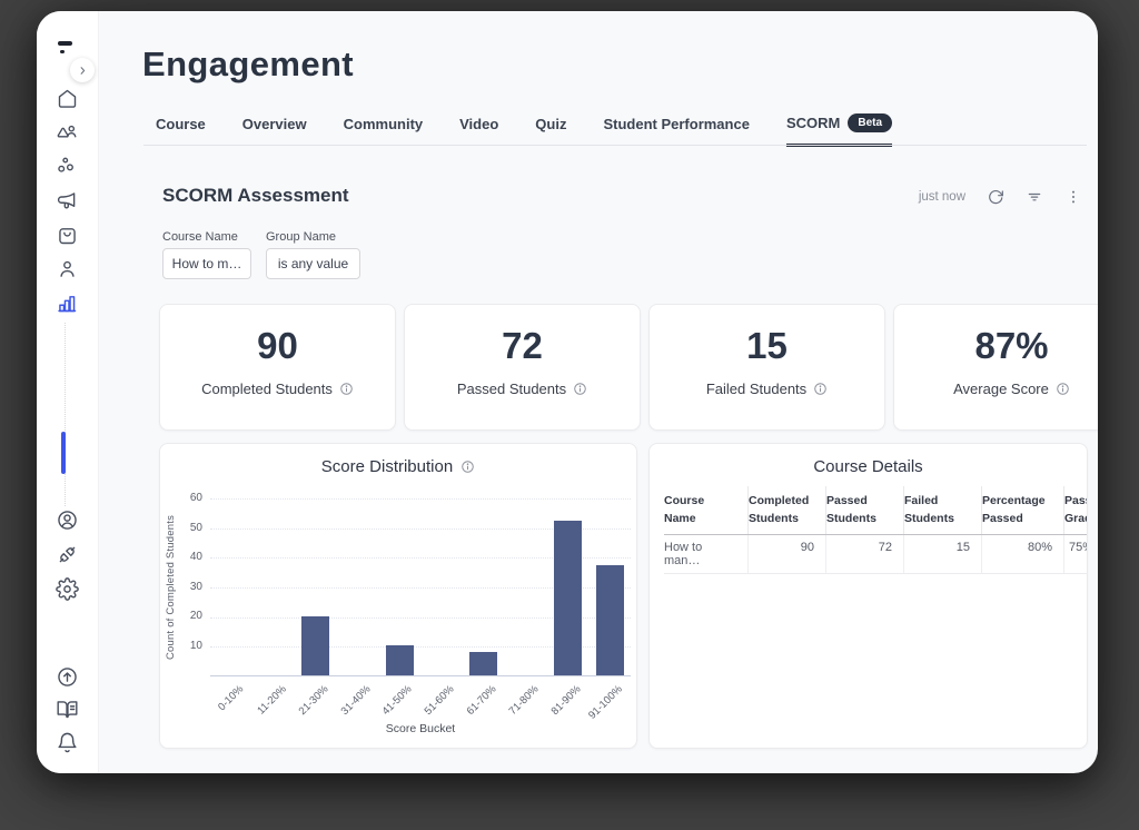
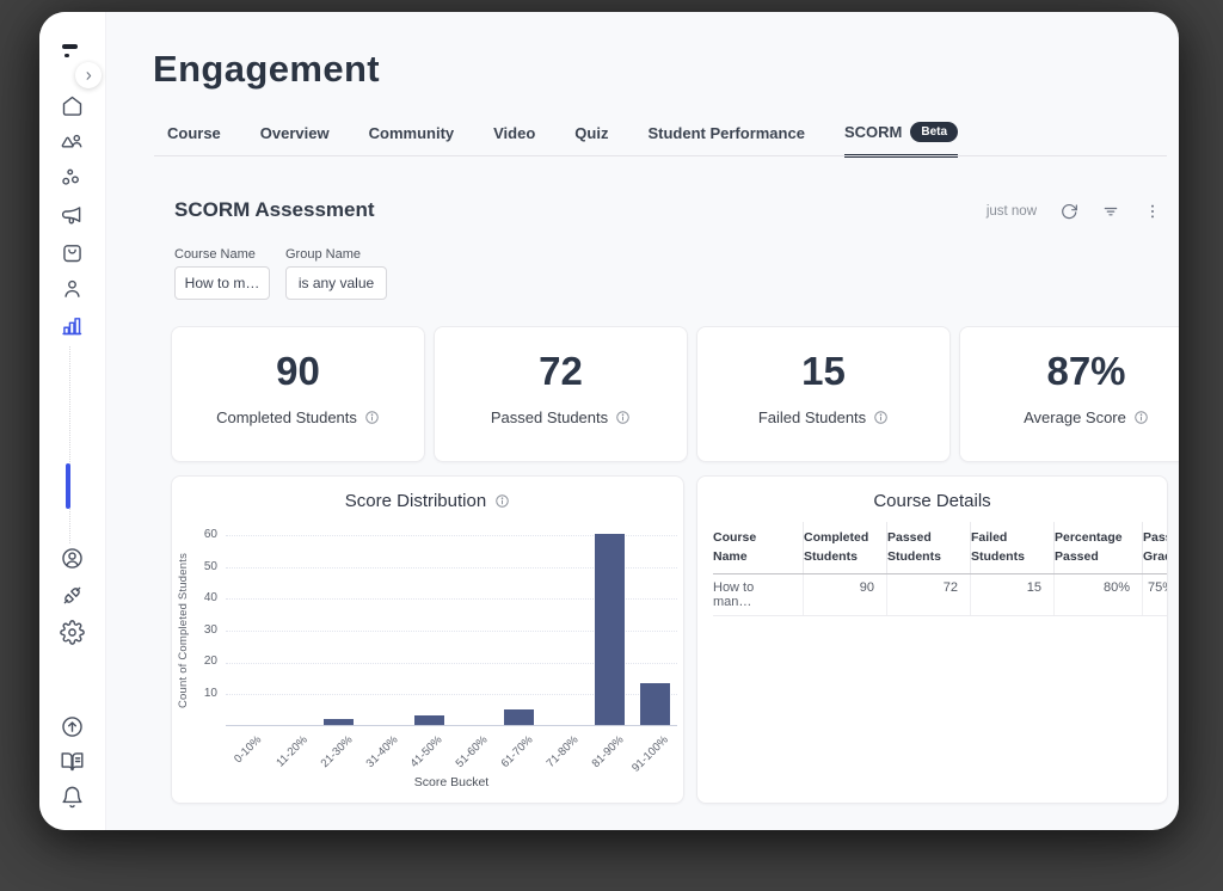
21-30%: 20 -> 2
41-50%: 10 -> 3
61-70%: 8 -> 5
81-90%: 52 -> 60
91-100%: 37 -> 13
